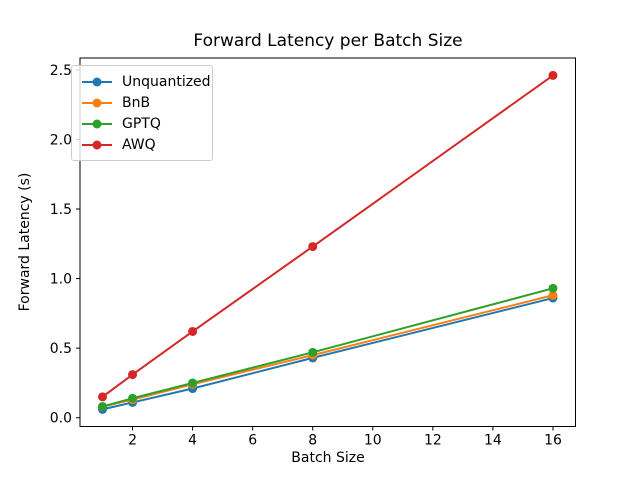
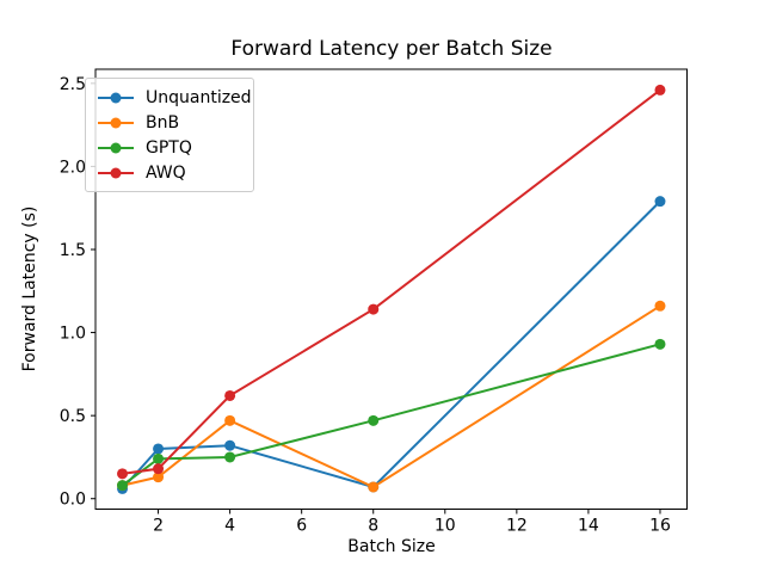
Unquantized/2: 0.11 -> 0.30
GPTQ/2: 0.14 -> 0.24
AWQ/2: 0.31 -> 0.18
Unquantized/4: 0.21 -> 0.32
BnB/4: 0.24 -> 0.47
Unquantized/8: 0.43 -> 0.07
BnB/8: 0.45 -> 0.07
AWQ/8: 1.23 -> 1.14
Unquantized/16: 0.86 -> 1.79
BnB/16: 0.88 -> 1.16
